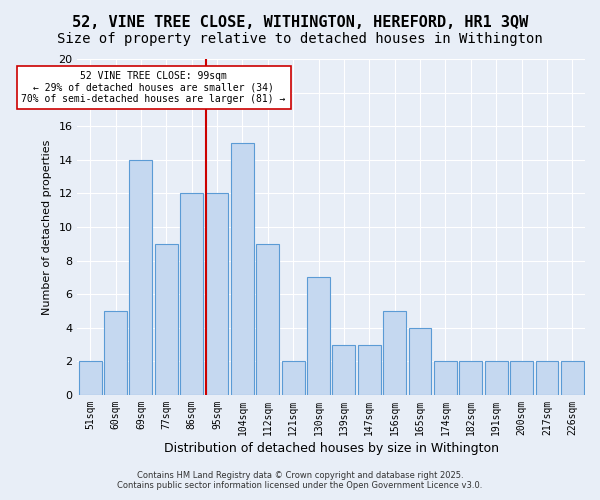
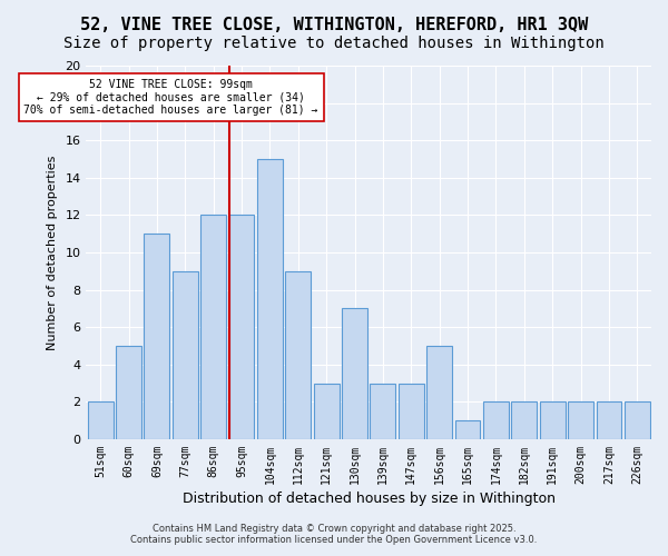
69sqm: 14 -> 11
121sqm: 2 -> 3
165sqm: 4 -> 1
